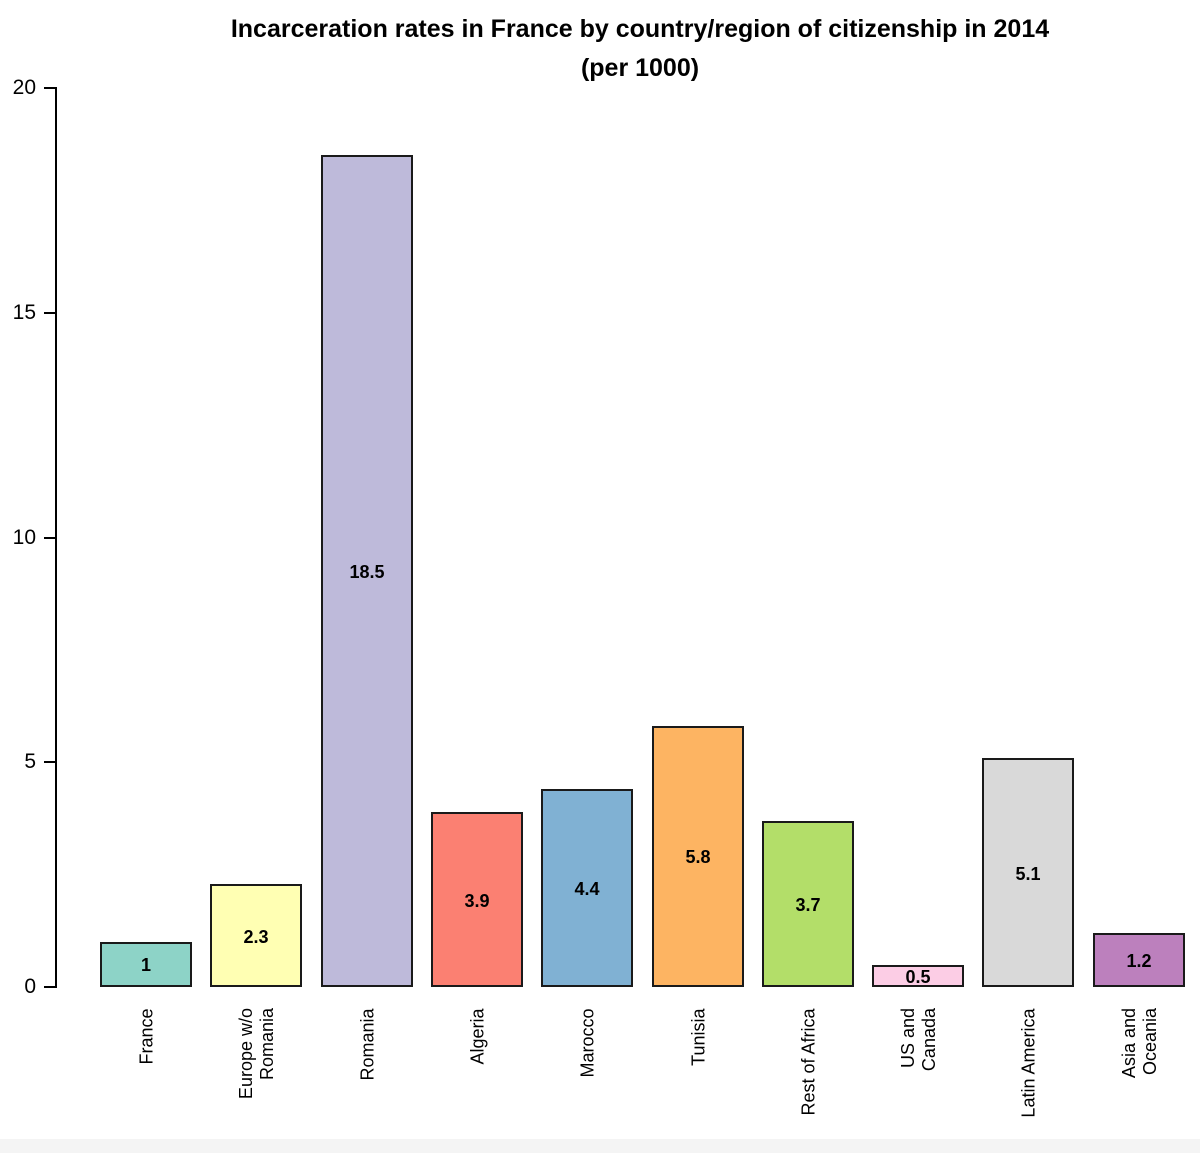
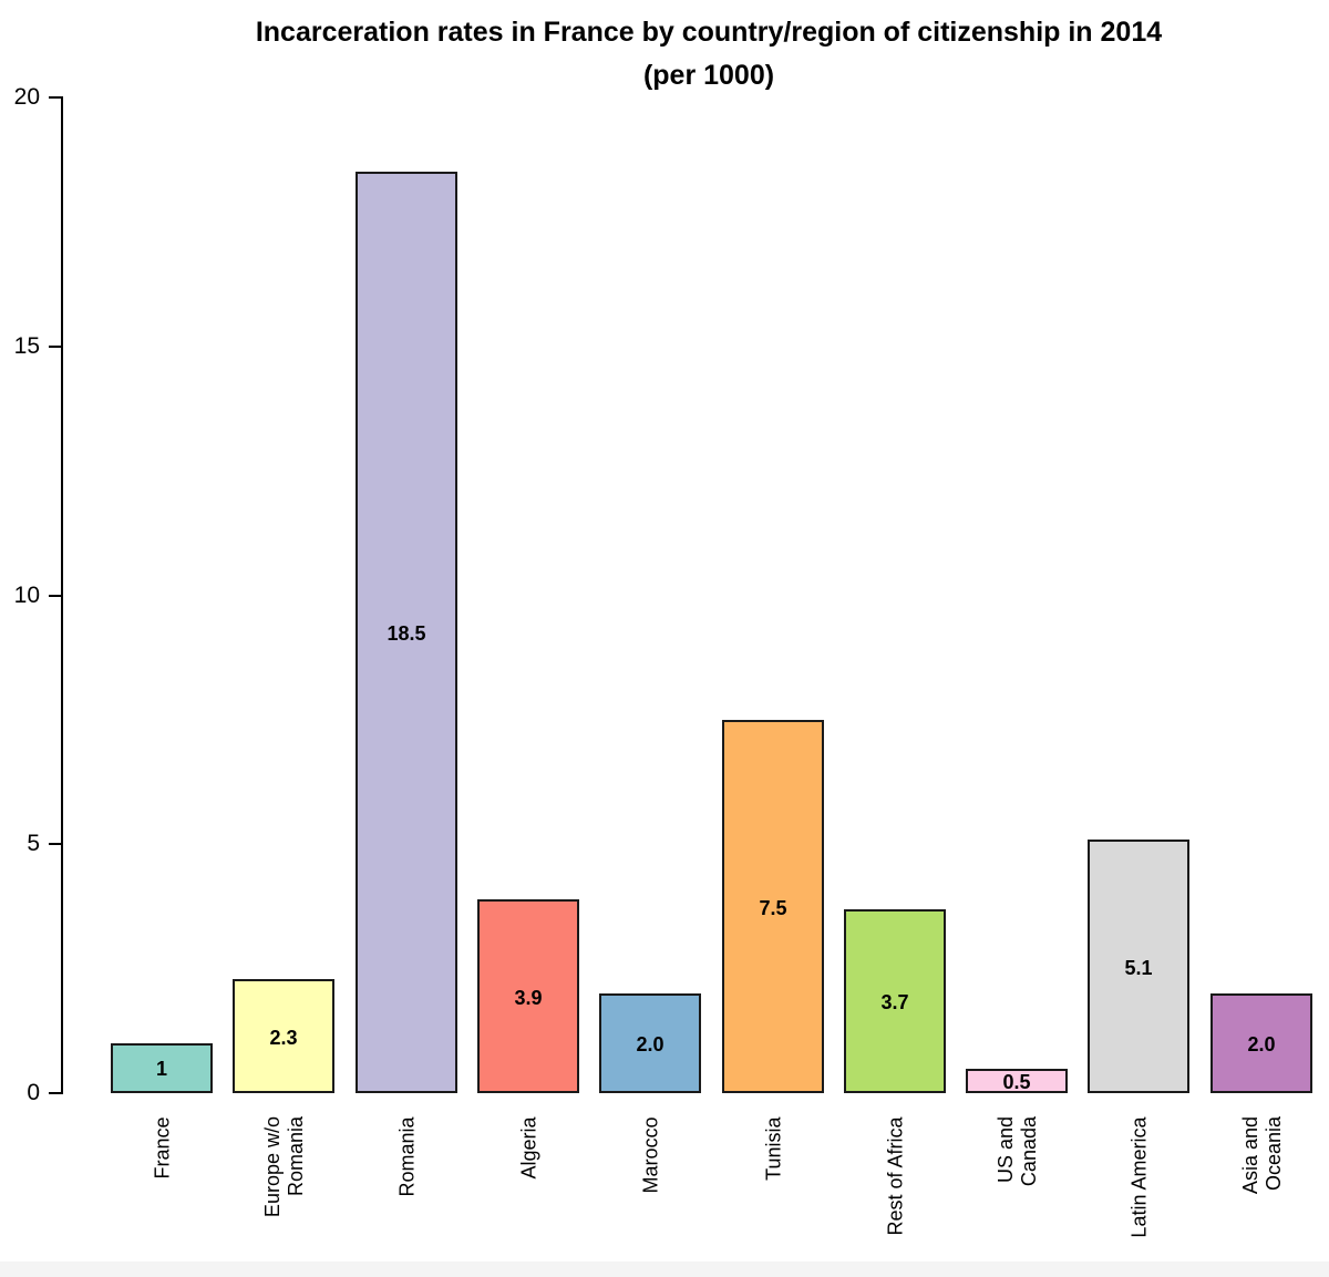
Marocco: 4.4 -> 2.0
Tunisia: 5.8 -> 7.5
Asia and Oceania: 1.2 -> 2.0
